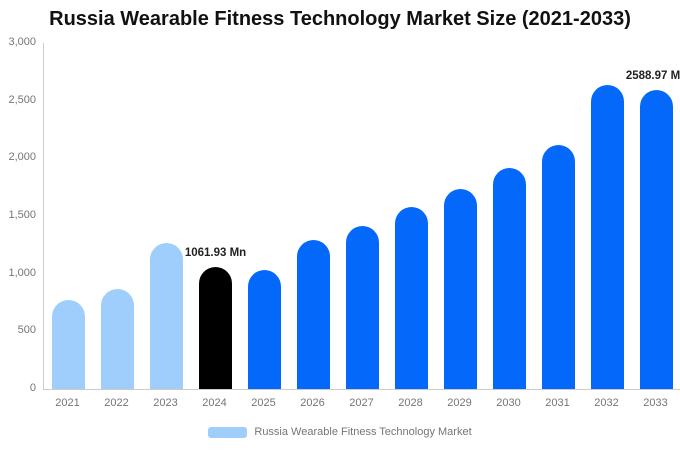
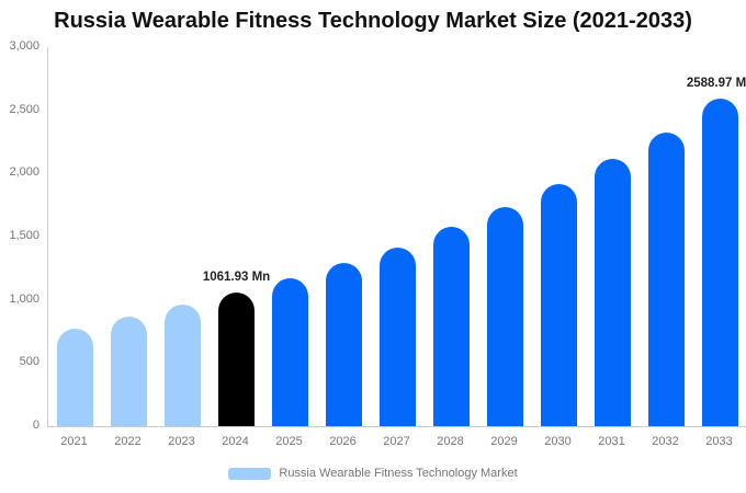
2023: 1270 -> 960
2025: 1030 -> 1180
2032: 2640 -> 2320
